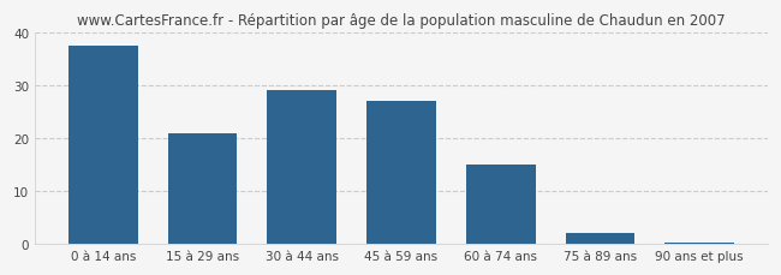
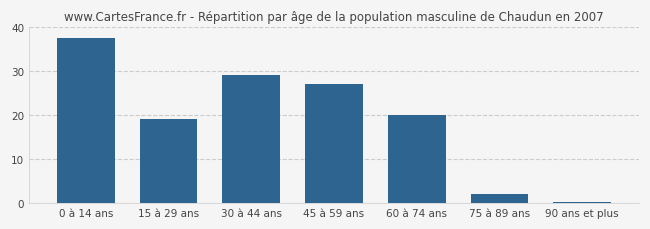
15 à 29 ans: 21.0 -> 19.0
60 à 74 ans: 15.0 -> 20.0
